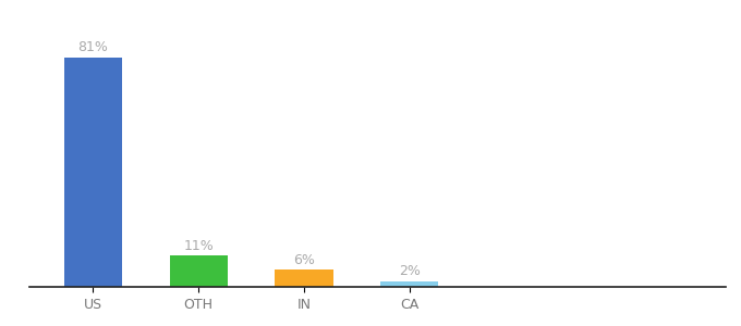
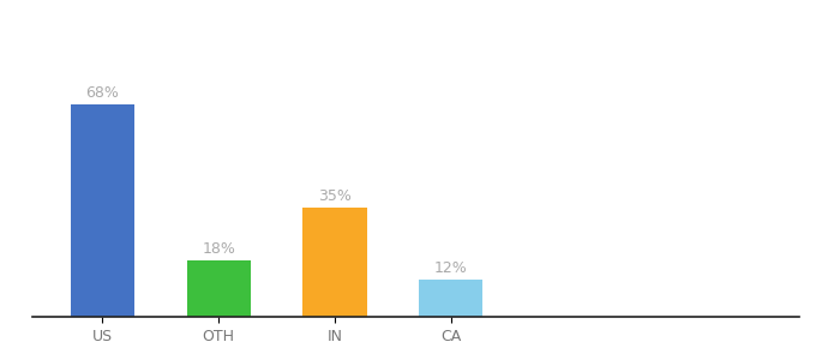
US: 81% -> 68%
OTH: 11% -> 18%
IN: 6% -> 35%
CA: 2% -> 12%
